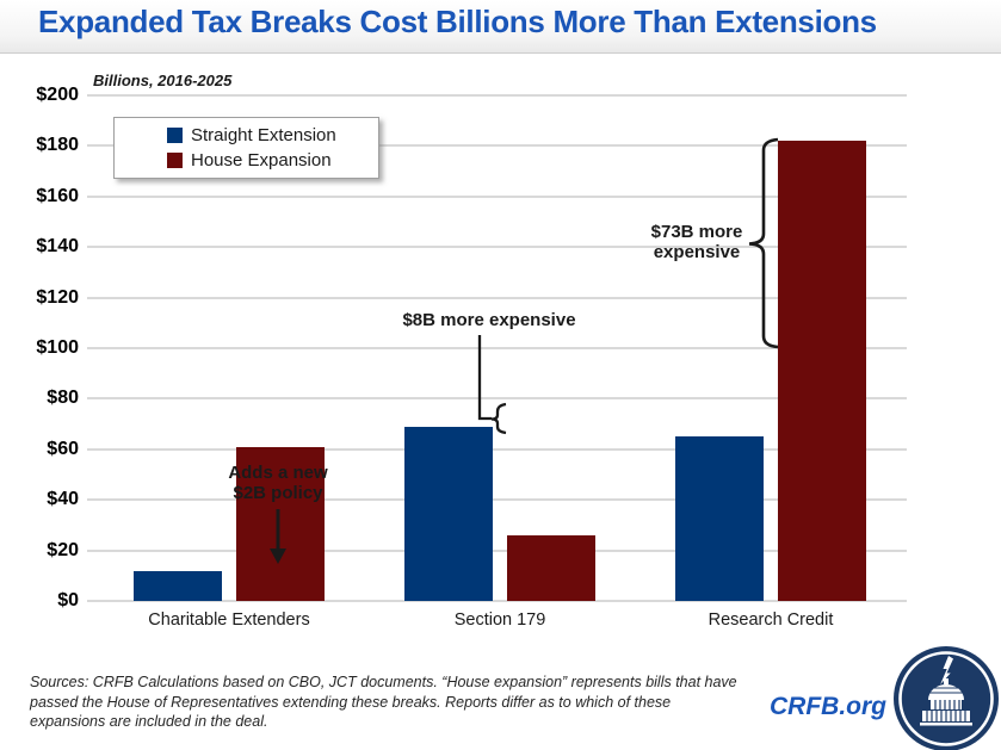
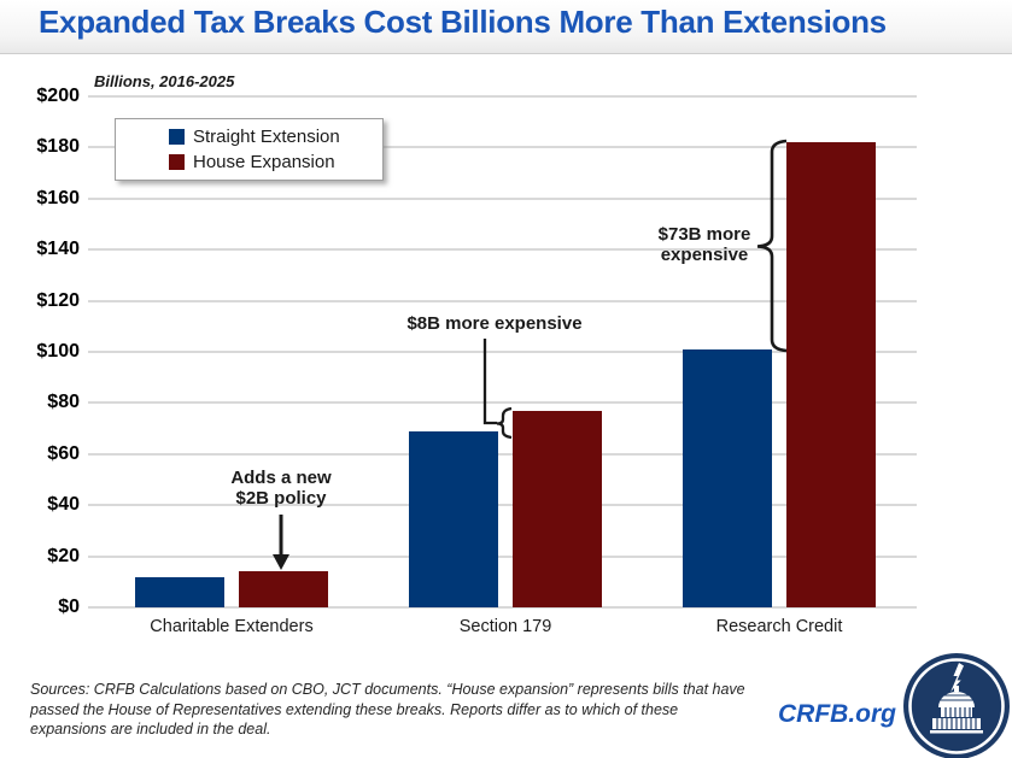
House Expansion/Charitable Extenders: $61 -> $14
House Expansion/Section 179: $26 -> $77
Straight Extension/Research Credit: $65 -> $101
